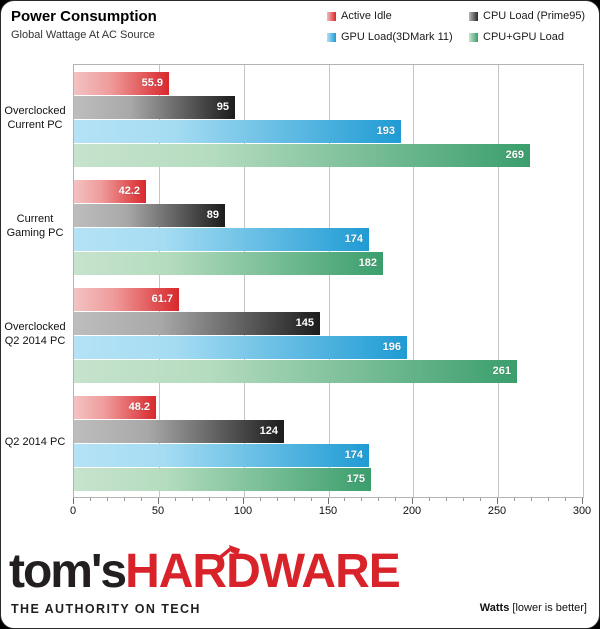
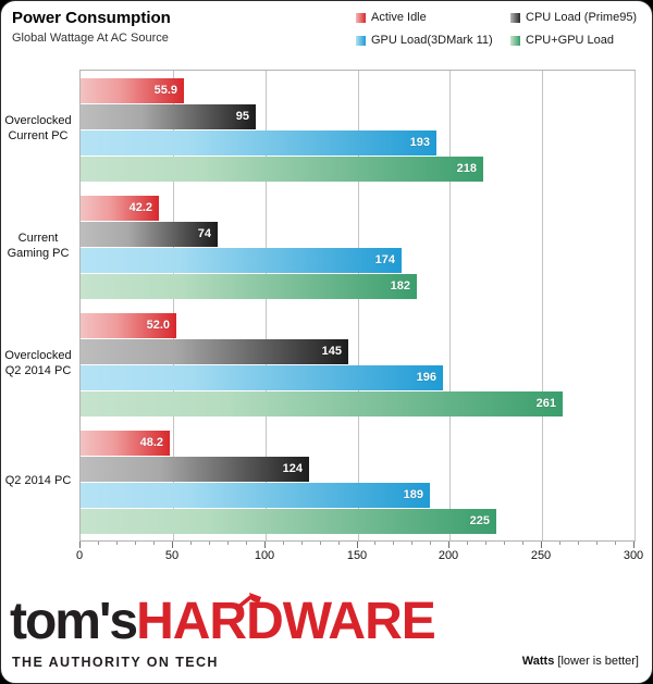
CPU+GPU Load/Overclocked Current PC: 269 -> 218
CPU Load (Prime95)/Current Gaming PC: 89 -> 74
Active Idle/Overclocked Q2 2014 PC: 61.7 -> 52.0
GPU Load(3DMark 11)/Q2 2014 PC: 174 -> 189
CPU+GPU Load/Q2 2014 PC: 175 -> 225
